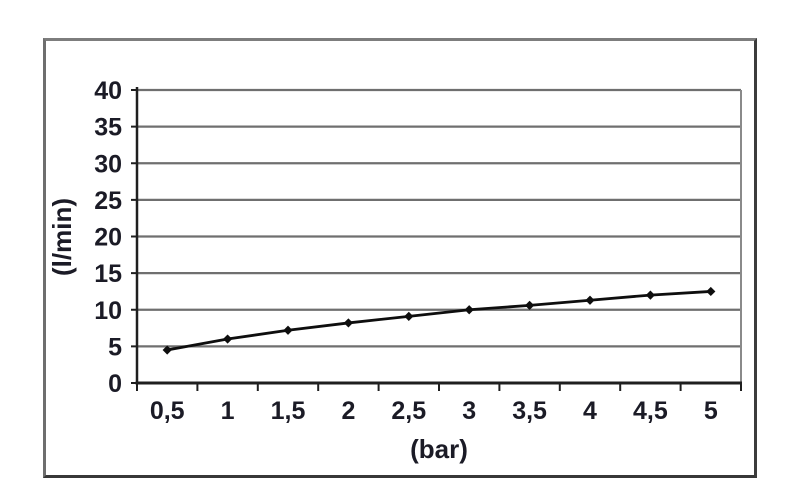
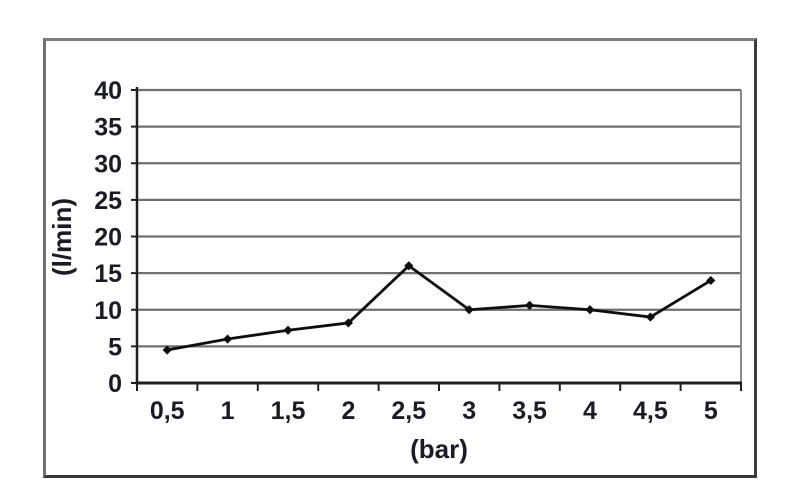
2,5: 9 -> 16
4: 11 -> 10
4,5: 12 -> 9
5: 12 -> 14
